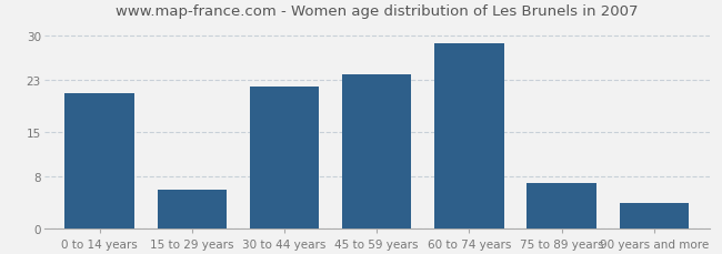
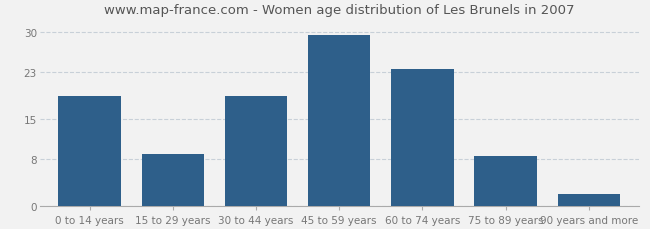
0 to 14 years: 21.0 -> 19.0
15 to 29 years: 6.0 -> 9.0
30 to 44 years: 22.0 -> 19.0
45 to 59 years: 24.0 -> 29.5
60 to 74 years: 28.8 -> 23.5
75 to 89 years: 7.0 -> 8.5
90 years and more: 4.0 -> 2.0
